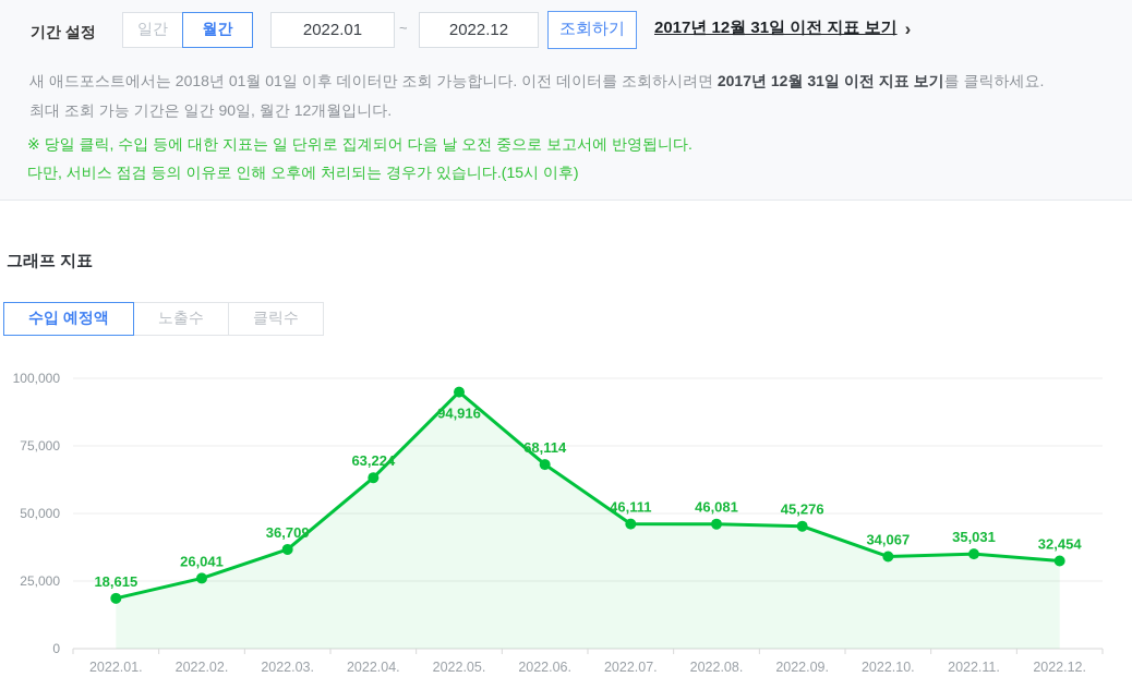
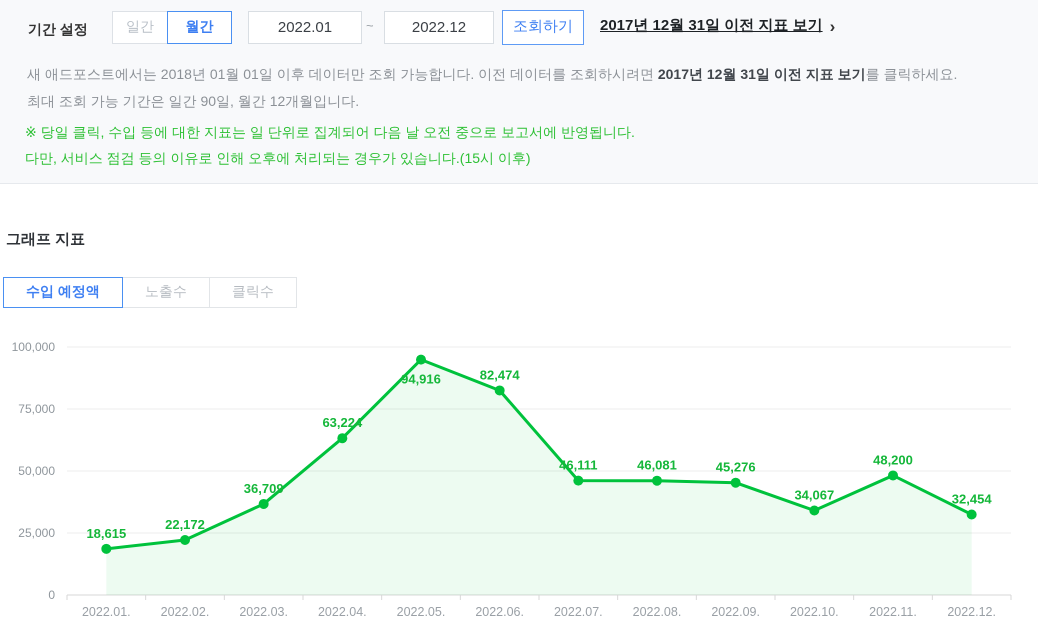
2022.02.: 26,041 -> 22,172
2022.06.: 68,114 -> 82,474
2022.11.: 35,031 -> 48,200
